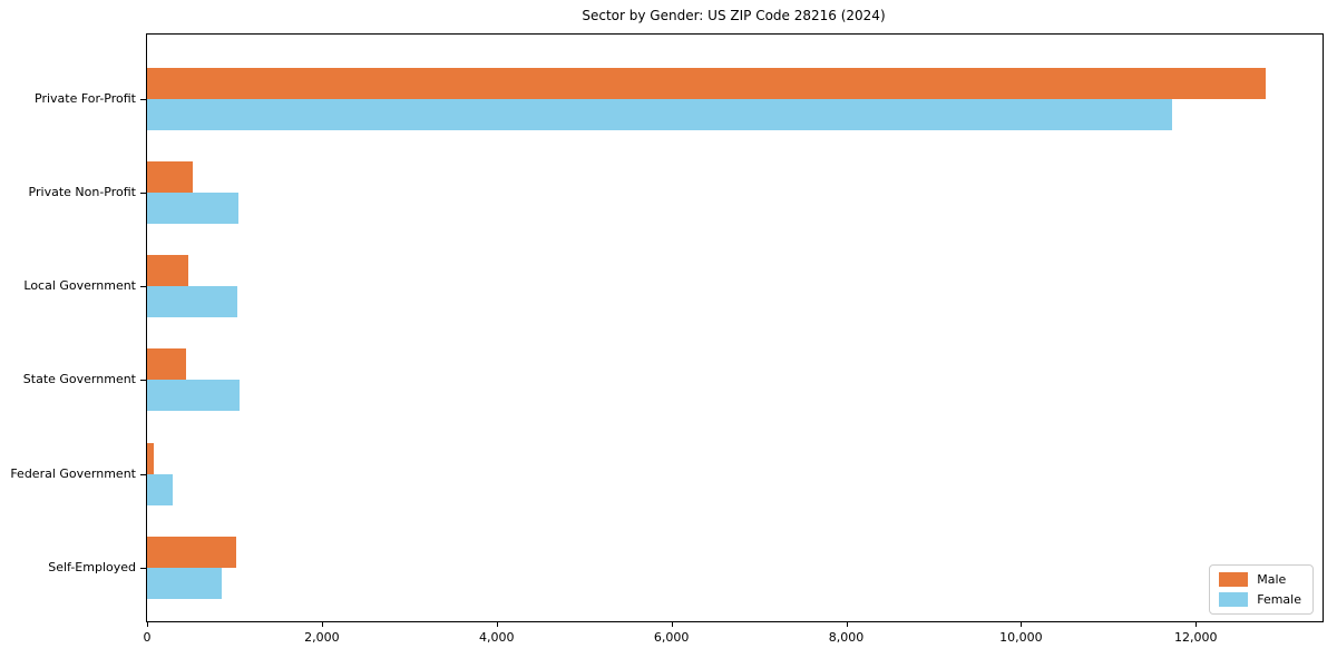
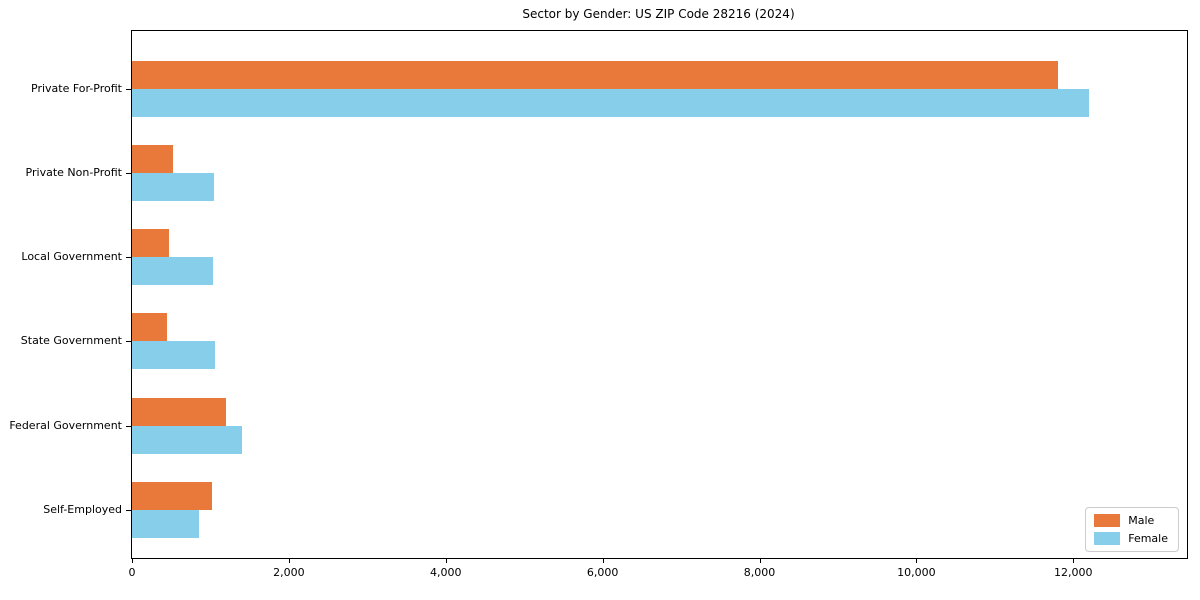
Male/Private For-Profit: 12800 -> 11800
Female/Private For-Profit: 11700 -> 12200
Male/Federal Government: 100 -> 1200
Female/Federal Government: 300 -> 1400
